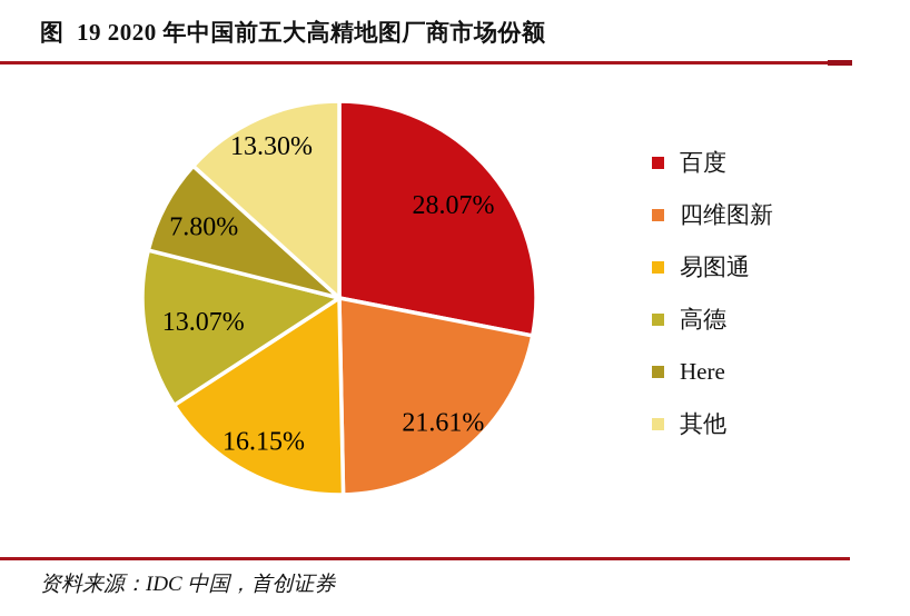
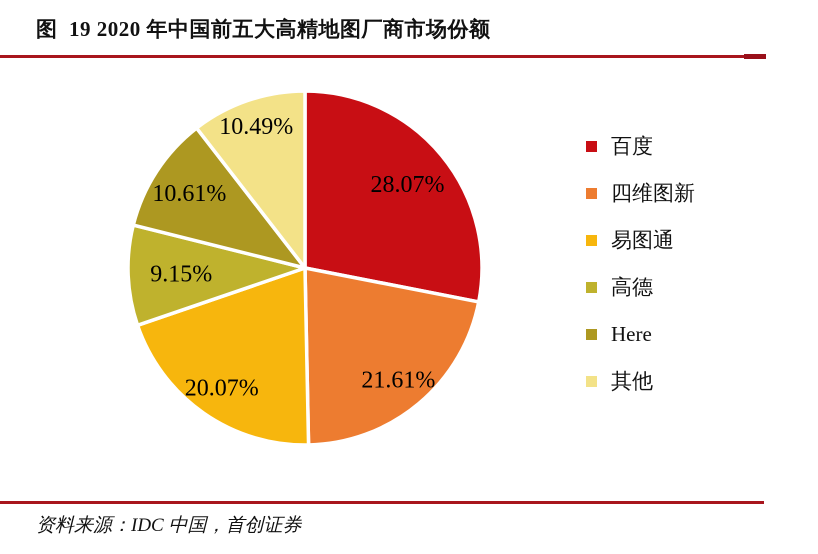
易图通: 16.15% -> 20.07%
高德: 13.07% -> 9.15%
Here: 7.80% -> 10.61%
其他: 13.30% -> 10.49%
